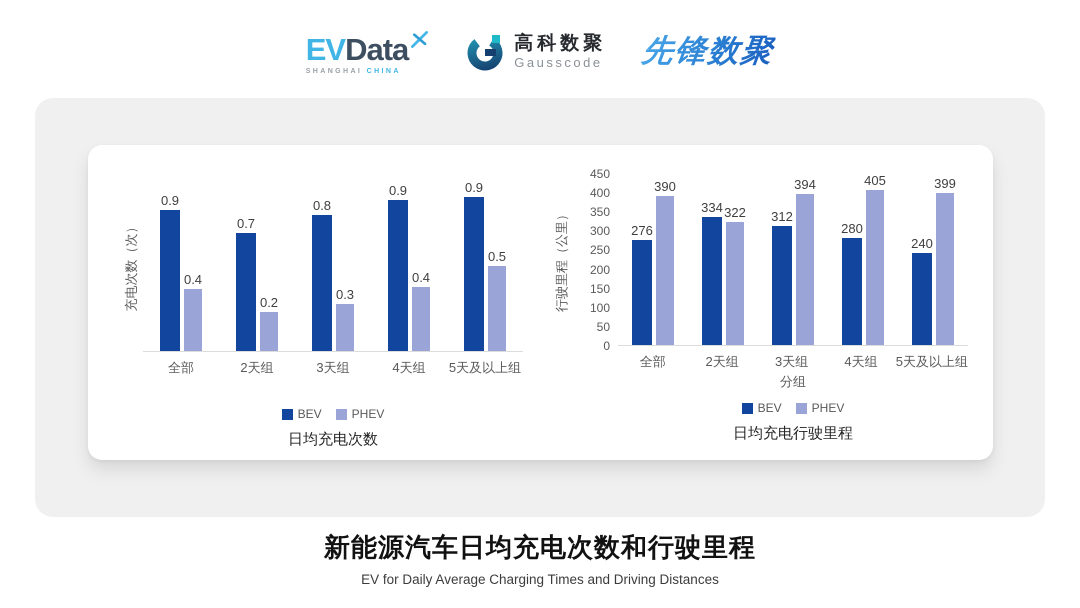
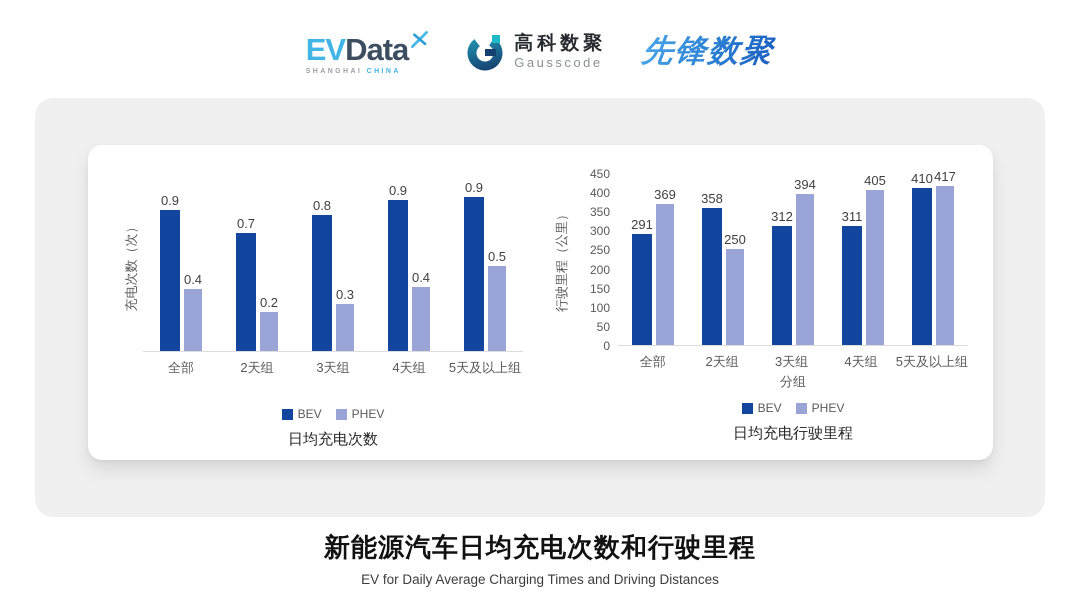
日均充电行驶里程/BEV/全部: 276 -> 291
日均充电行驶里程/PHEV/全部: 390 -> 369
日均充电行驶里程/BEV/2天组: 334 -> 358
日均充电行驶里程/PHEV/2天组: 322 -> 250
日均充电行驶里程/BEV/4天组: 280 -> 311
日均充电行驶里程/BEV/5天及以上组: 240 -> 410
日均充电行驶里程/PHEV/5天及以上组: 399 -> 417
